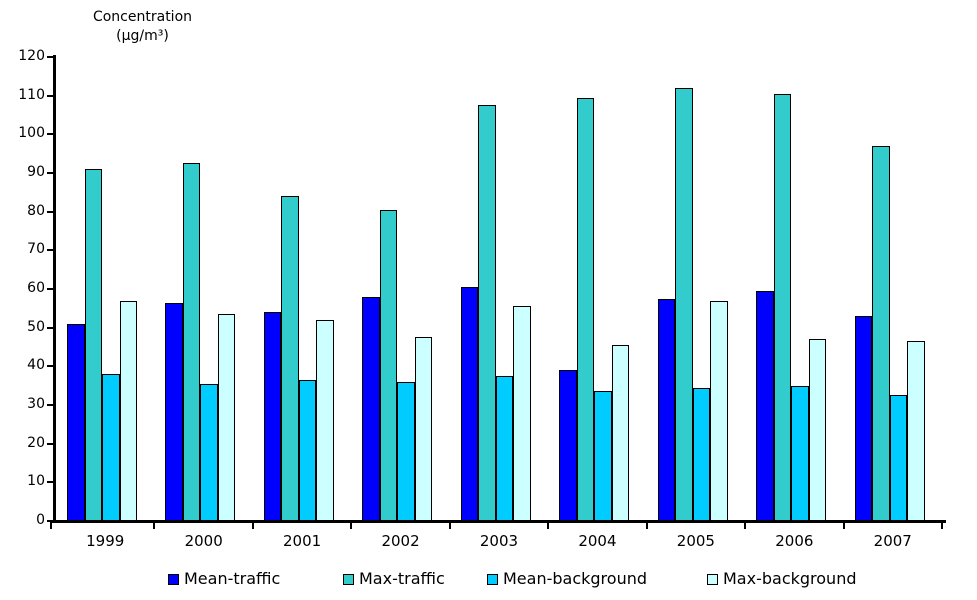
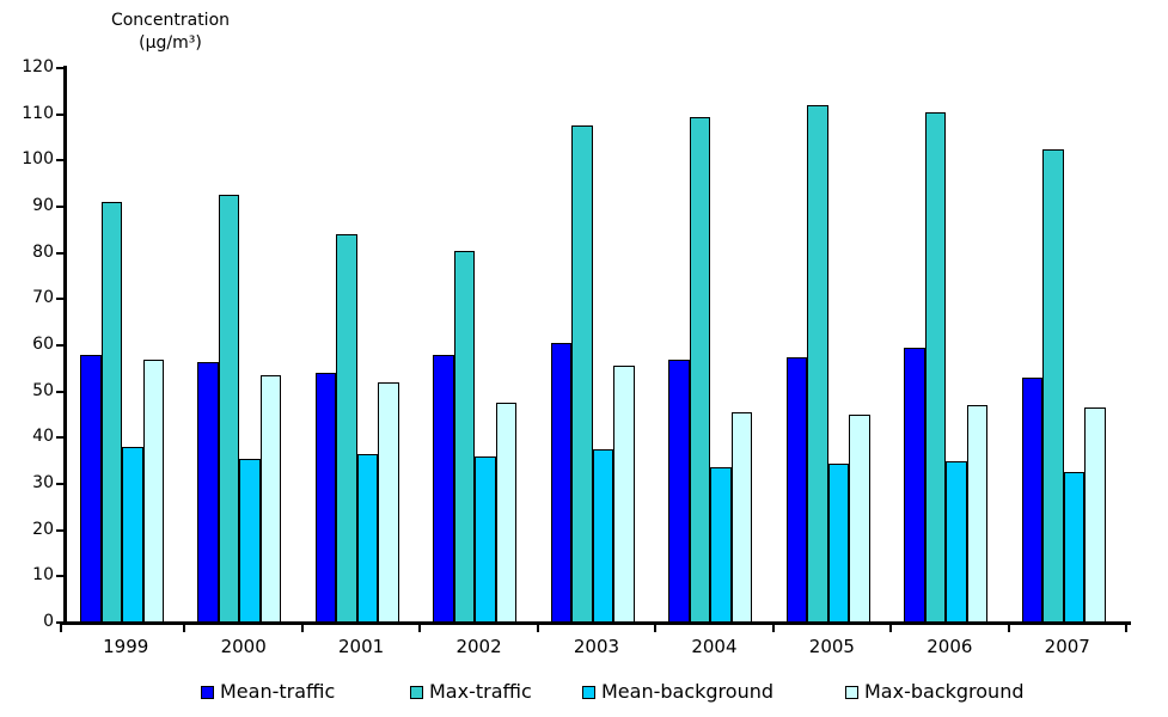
Mean-traffic/1999: 51 -> 58
Mean-traffic/2004: 39 -> 57
Max-background/2005: 57 -> 45
Max-traffic/2007: 97 -> 102
